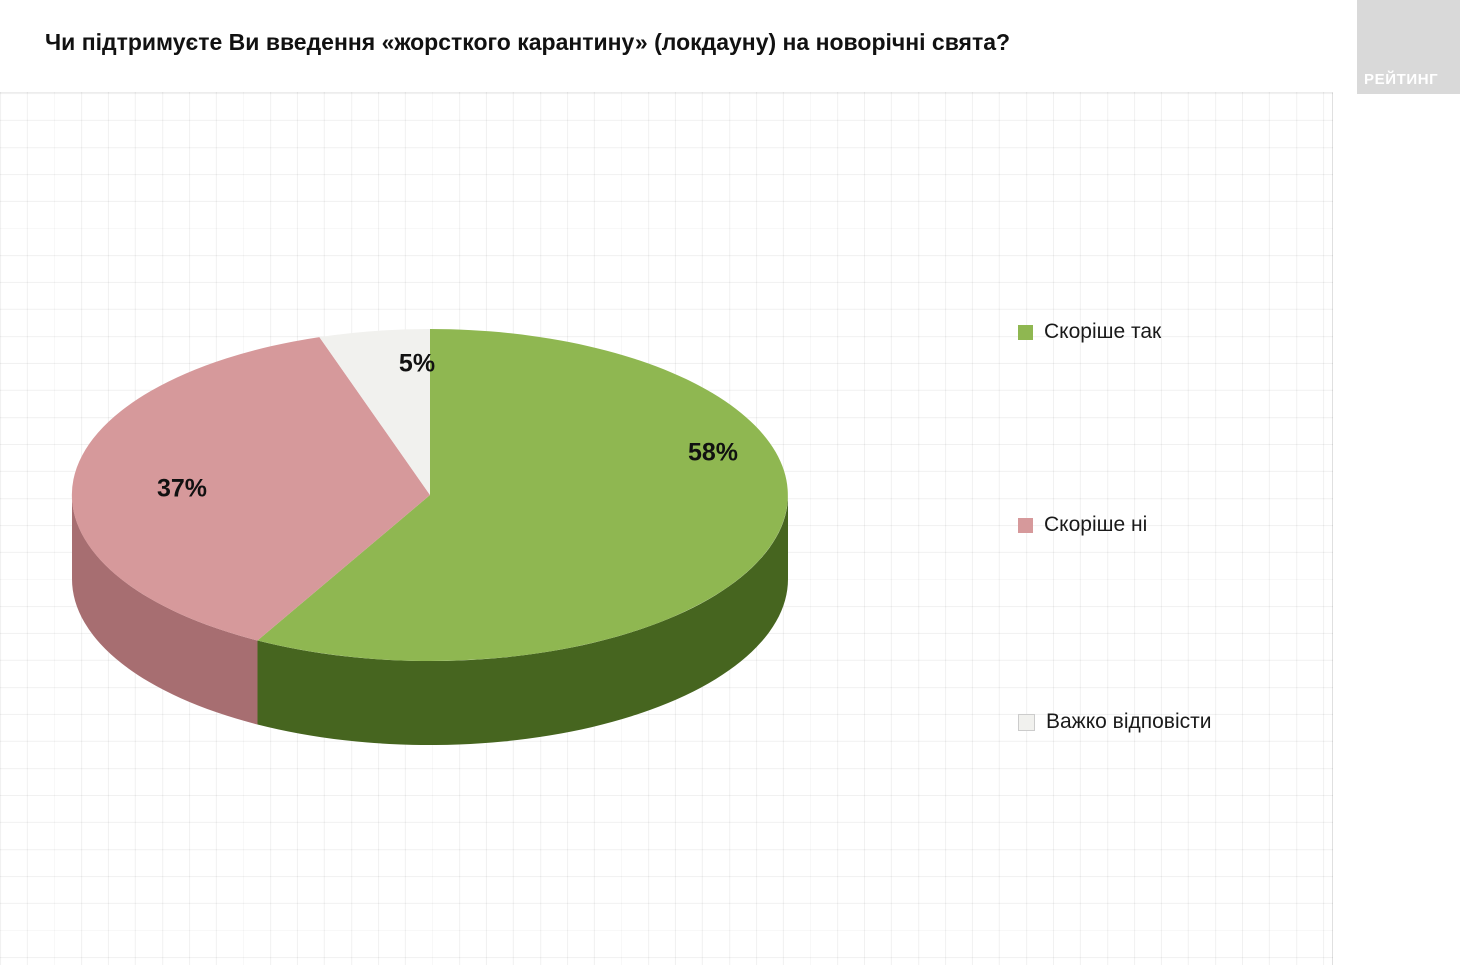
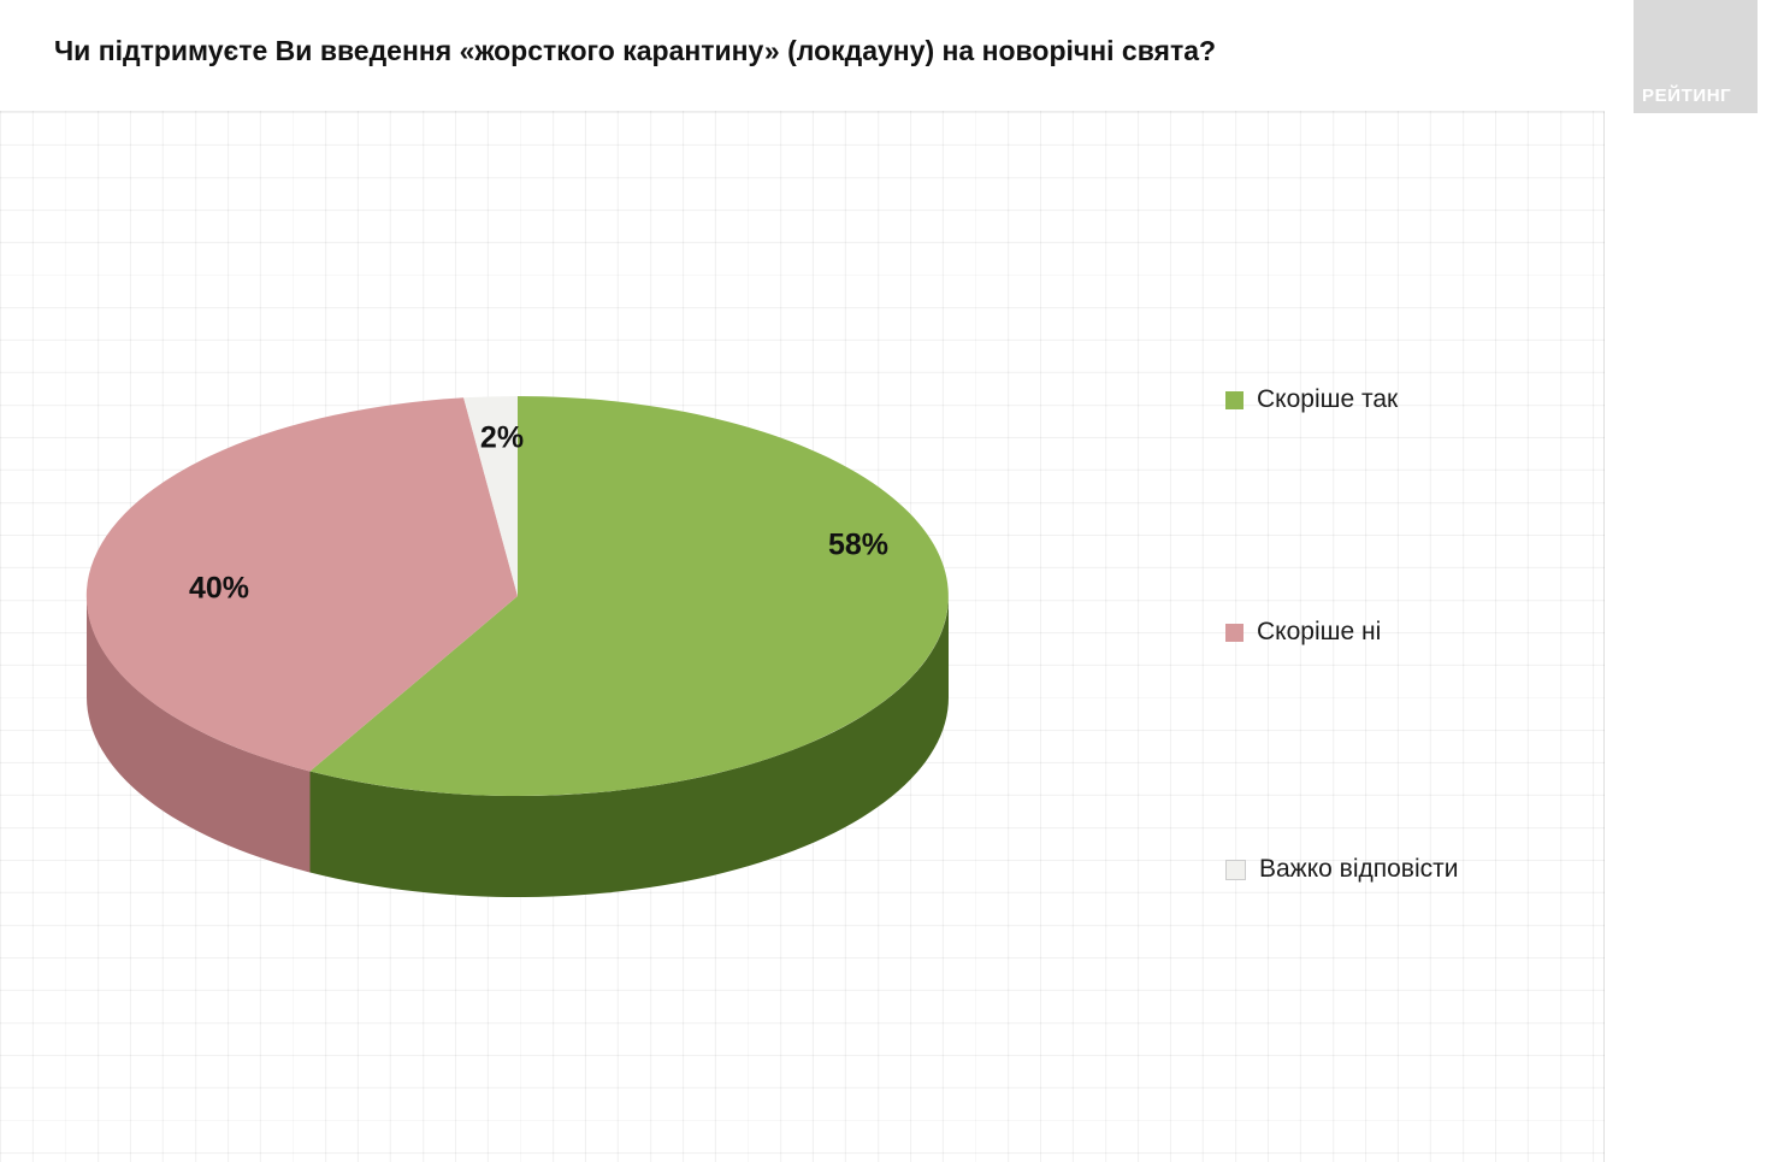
Скоріше ні: 37% -> 40%
Важко відповісти: 5% -> 2%
